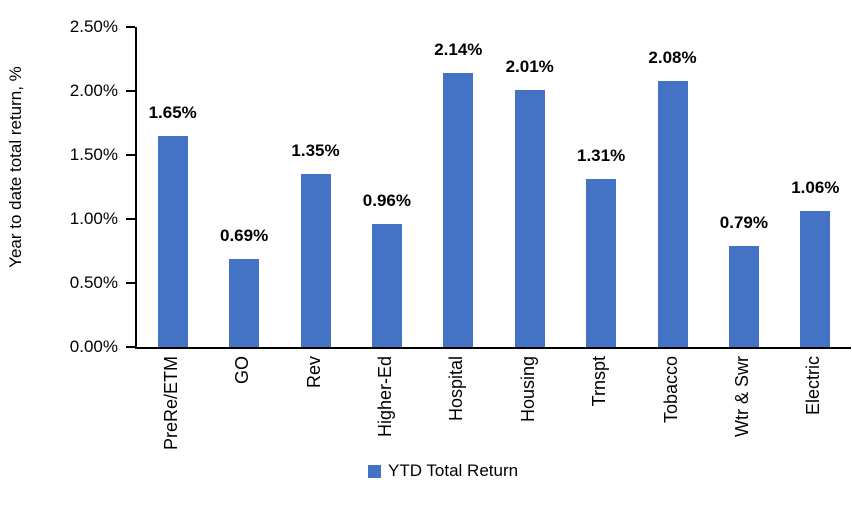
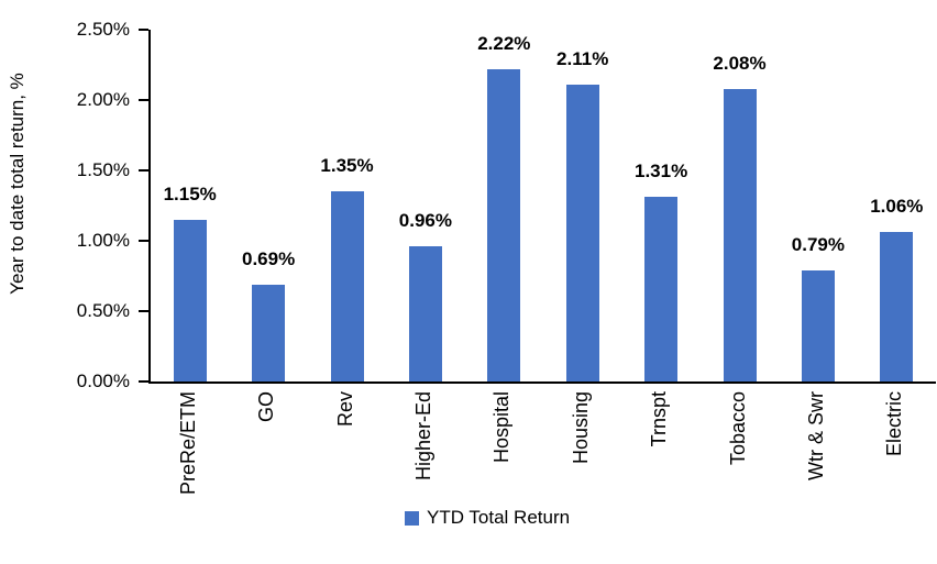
PreRe/ETM: 1.65% -> 1.15%
Hospital: 2.14% -> 2.22%
Housing: 2.01% -> 2.11%
